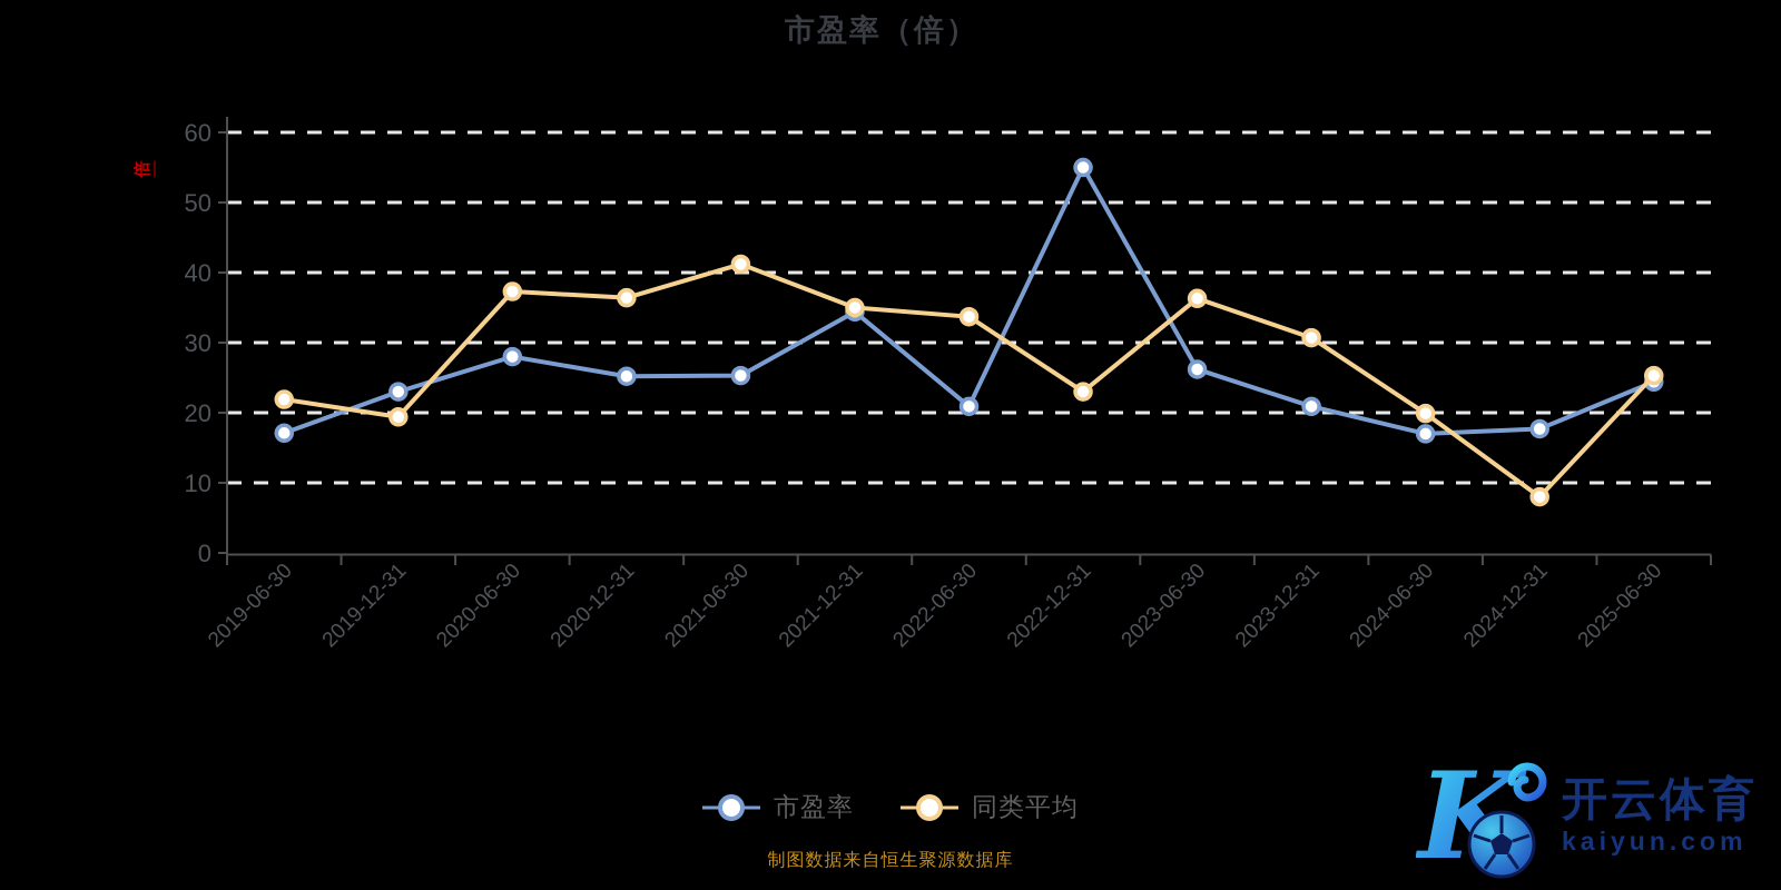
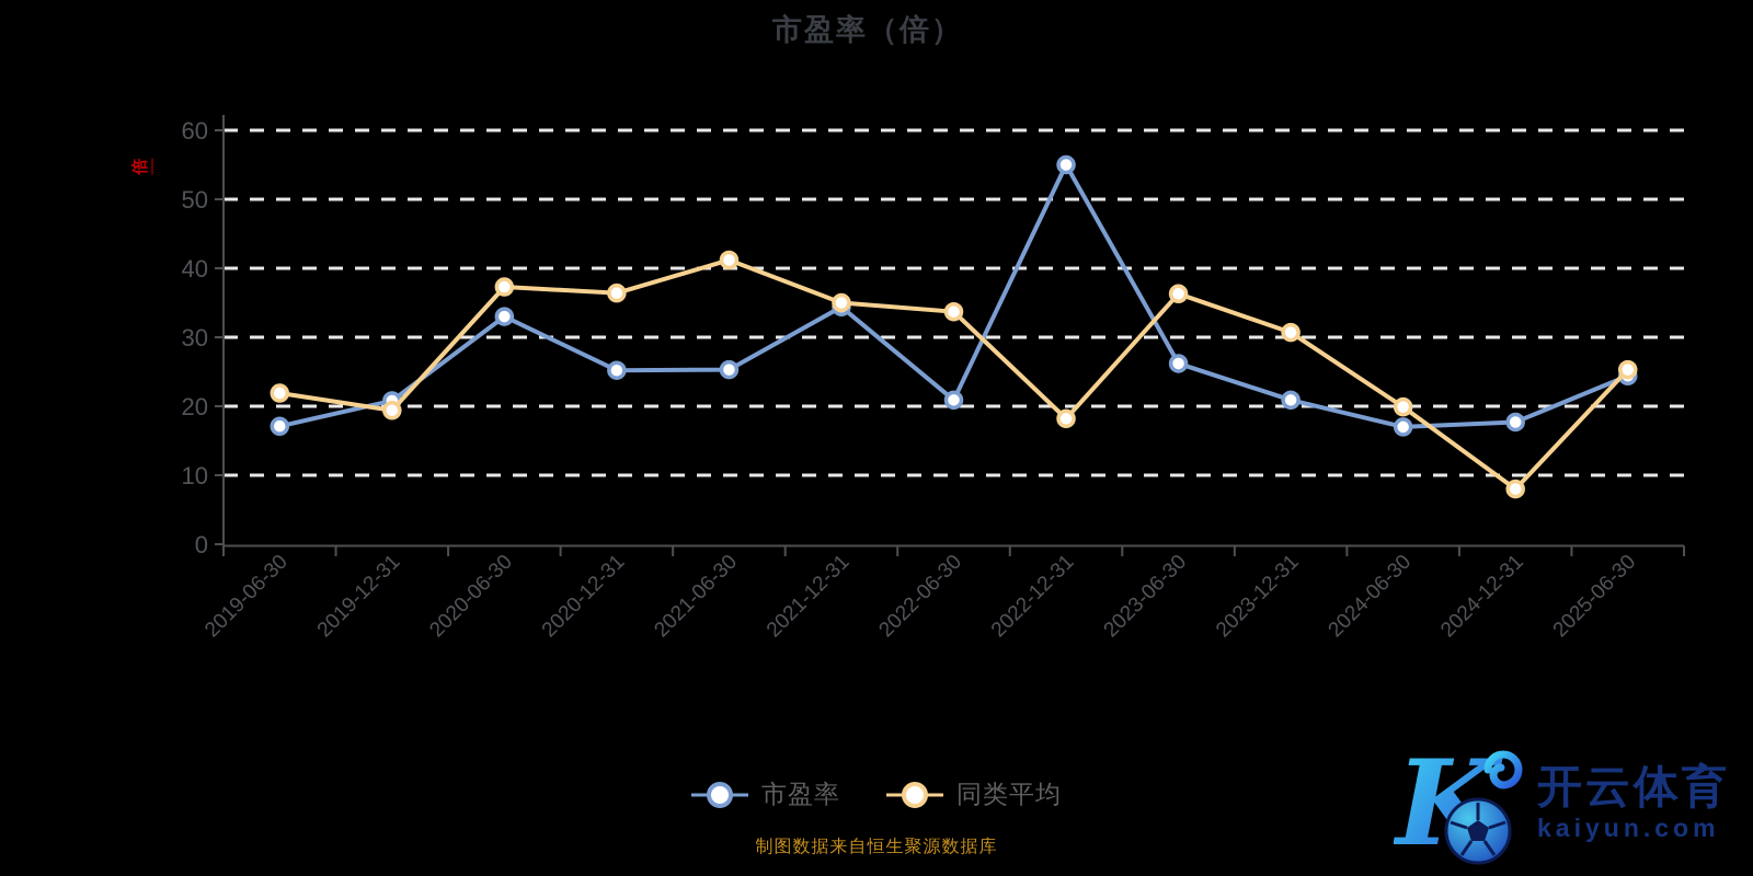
市盈率/2019-12-31: 23 -> 21
市盈率/2020-06-30: 28 -> 33
同类平均/2022-12-31: 23 -> 18
